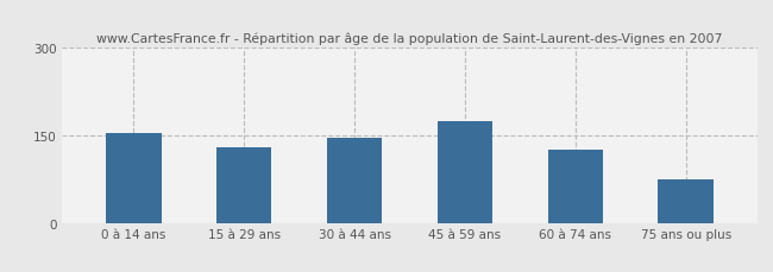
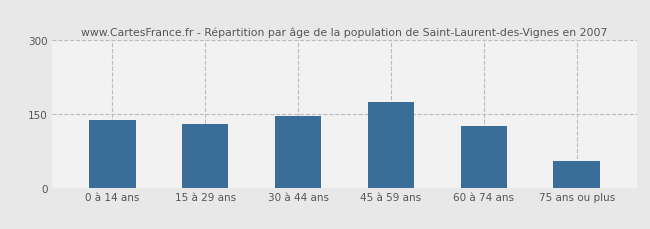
0 à 14 ans: 155 -> 137
75 ans ou plus: 75 -> 55
